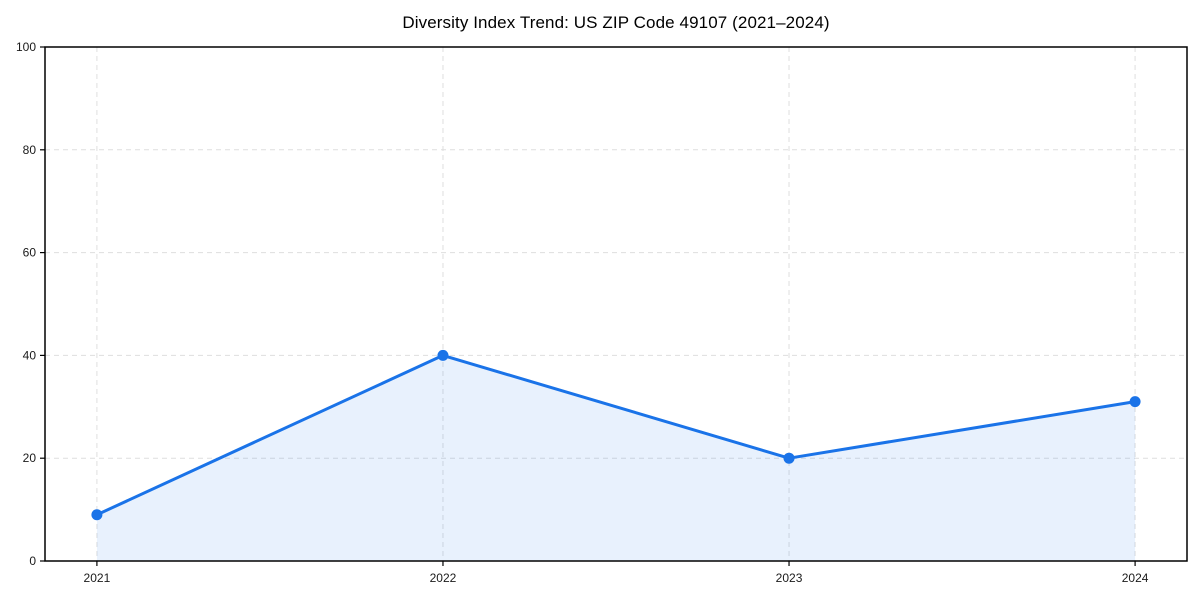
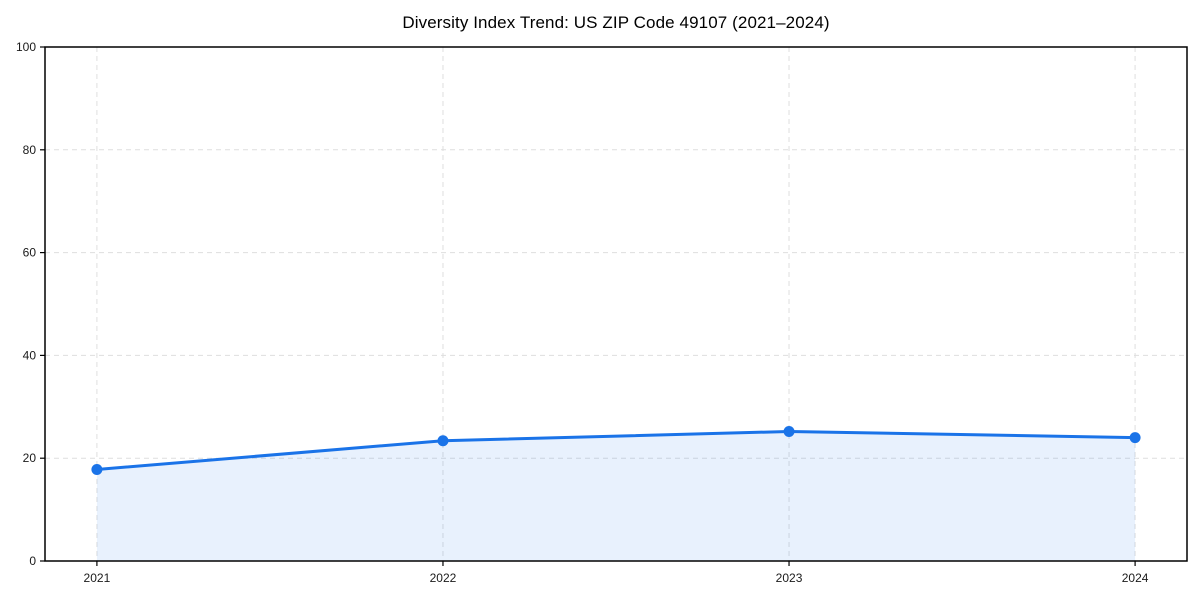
2021: 9 -> 18
2022: 40 -> 23
2023: 20 -> 25
2024: 31 -> 24
